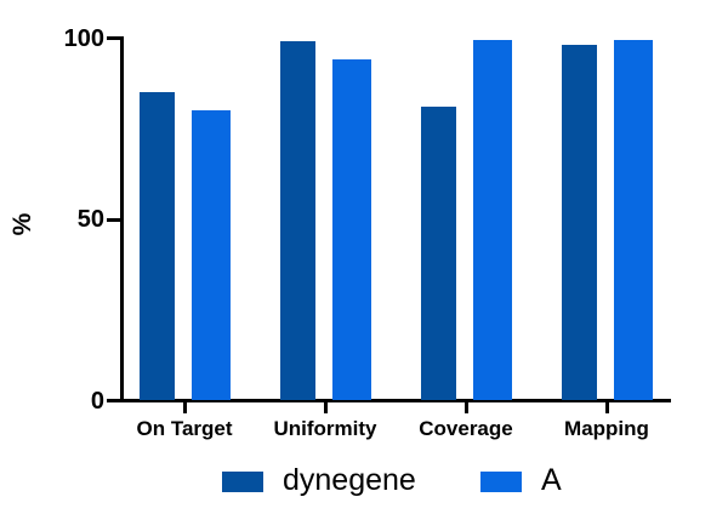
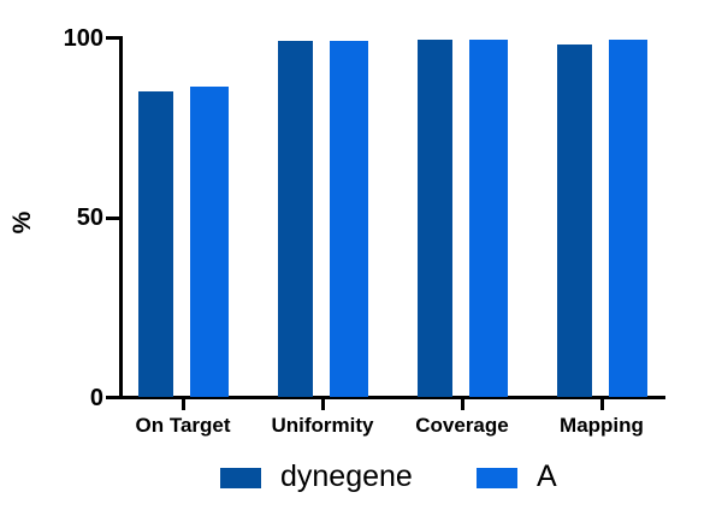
A/On Target: 80 -> 86
A/Uniformity: 94 -> 99
dynegene/Coverage: 81 -> 100
